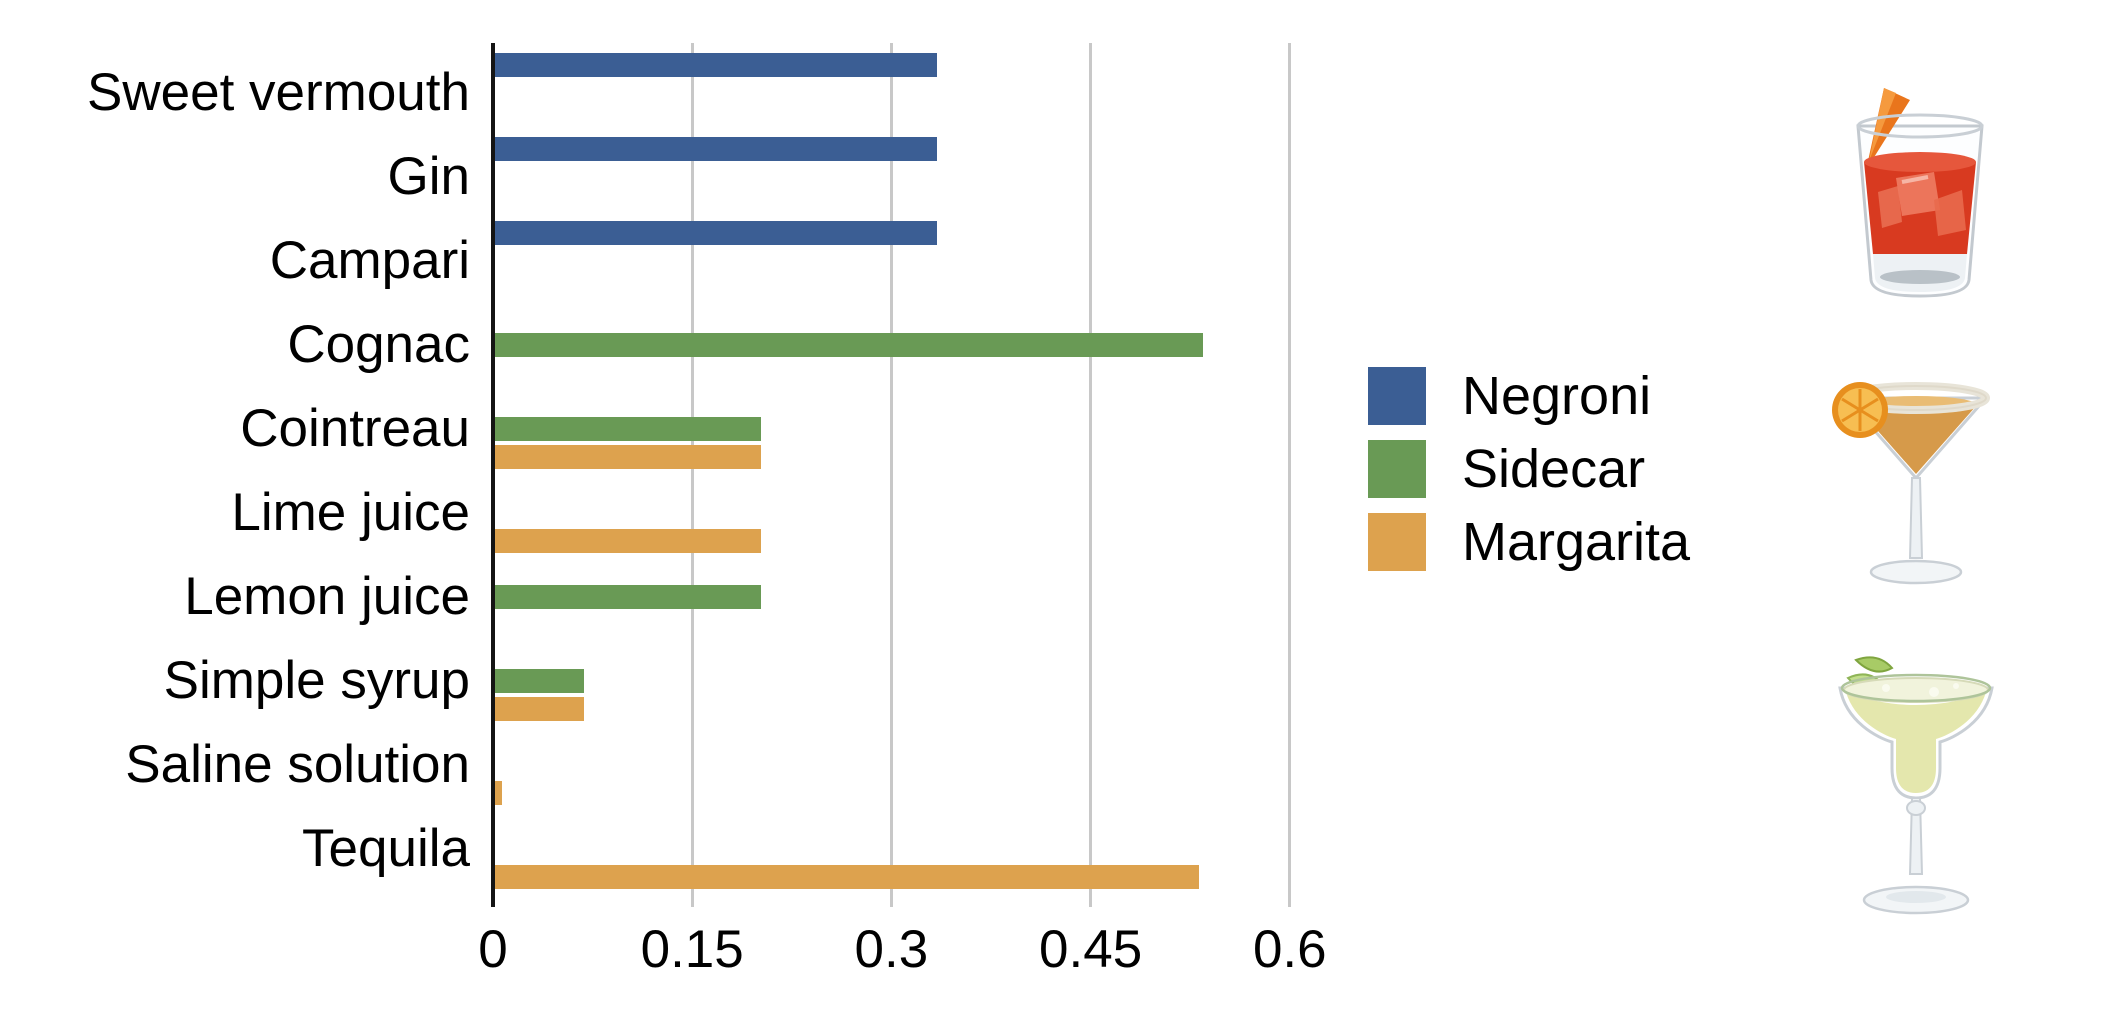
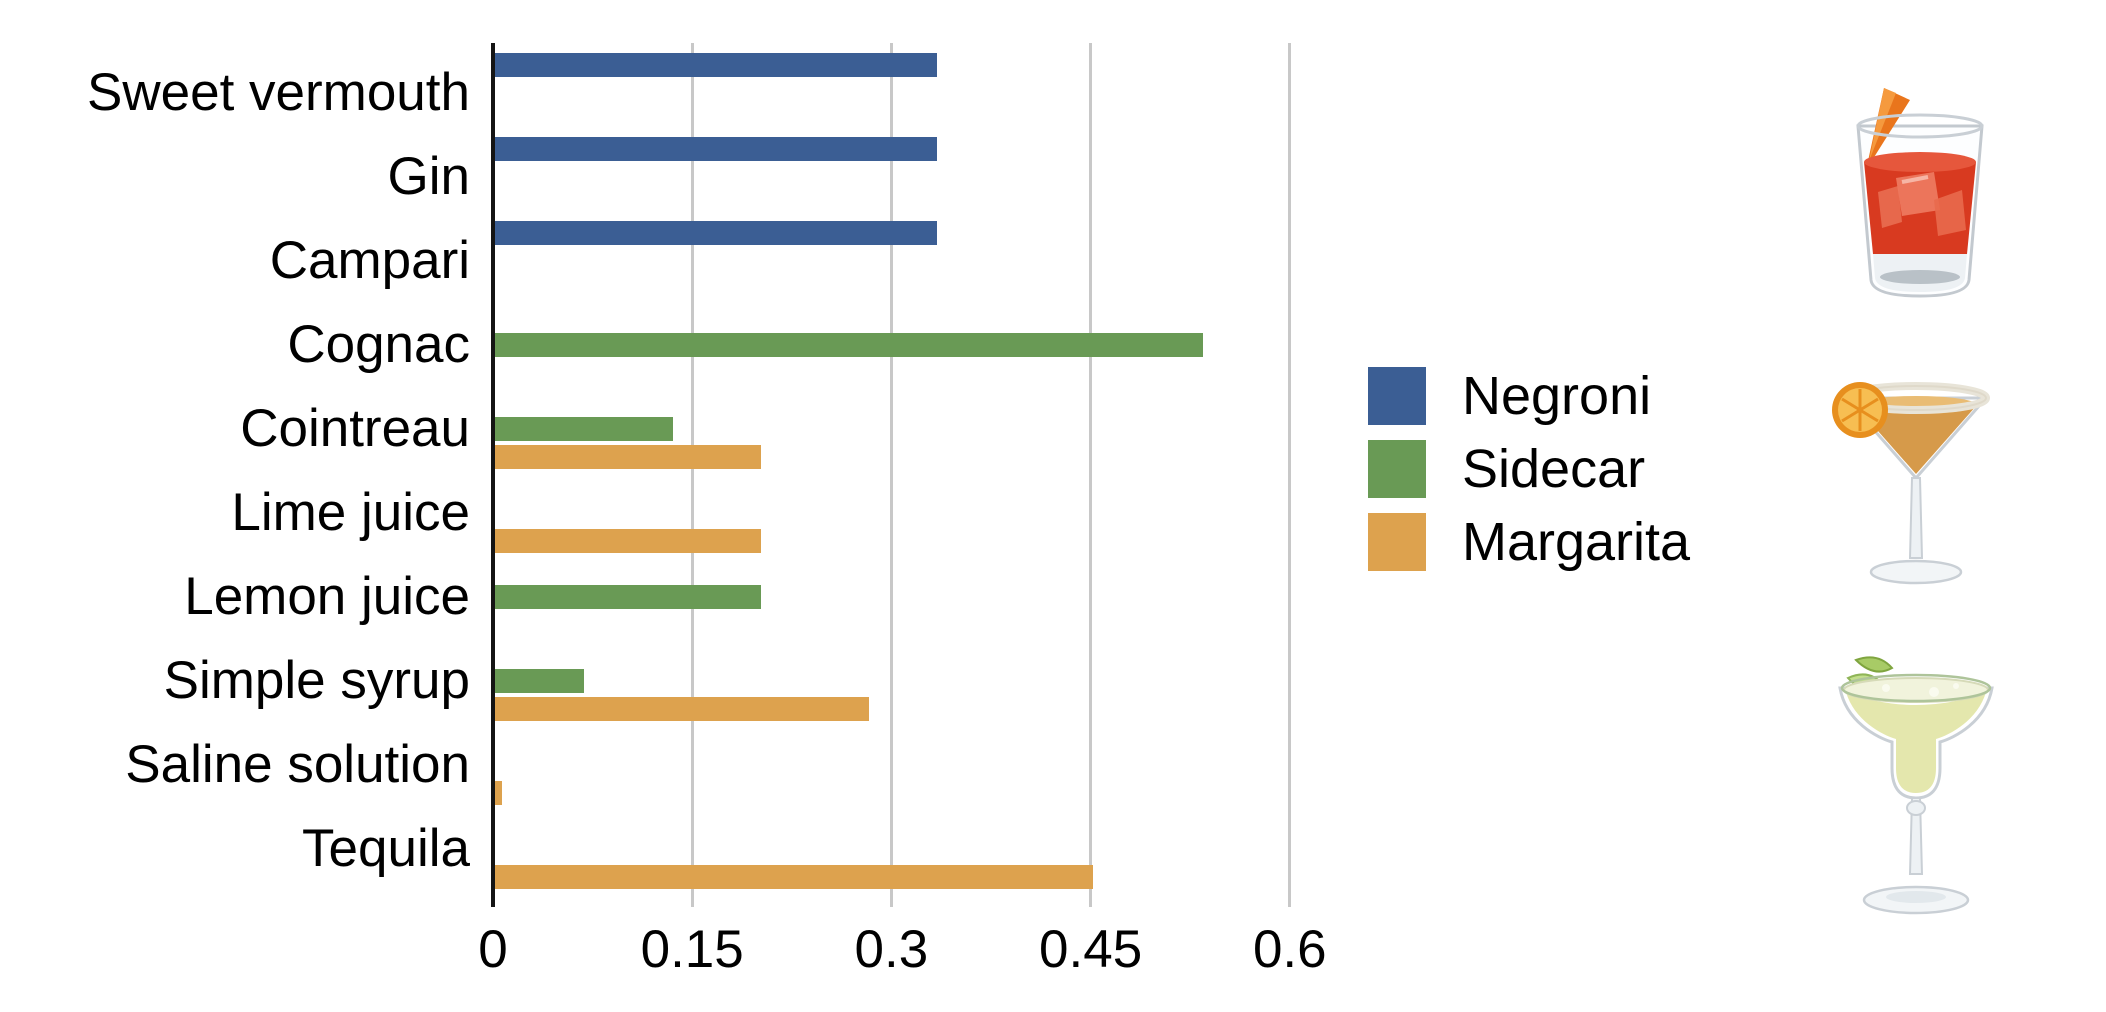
Sidecar/Cointreau: 0.200 -> 0.134
Margarita/Simple syrup: 0.067 -> 0.282
Margarita/Tequila: 0.530 -> 0.450
